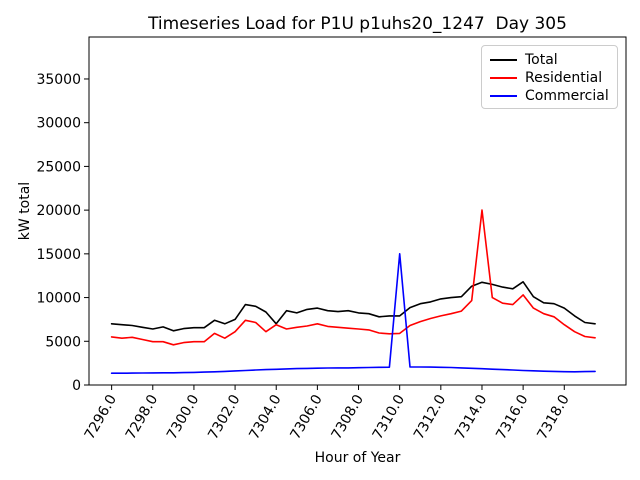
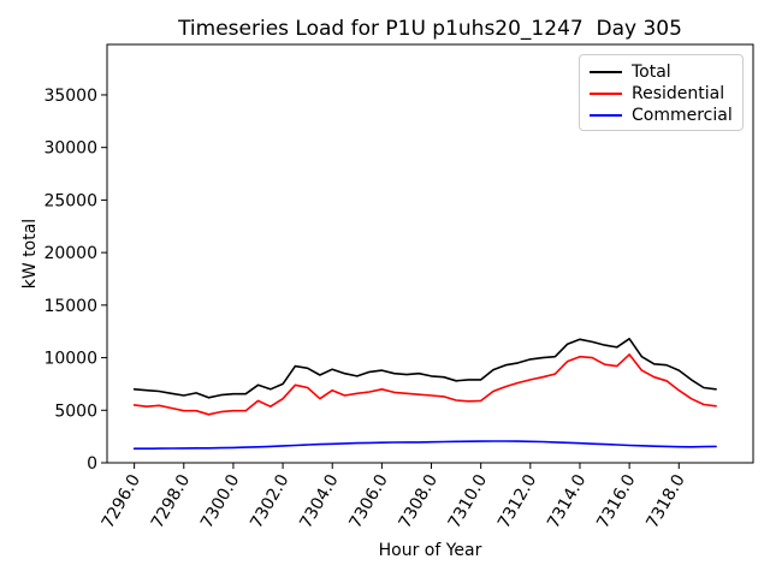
Total/7304.0: 7000 -> 9000
Commercial/7310.0: 15000 -> 2000
Residential/7314.0: 20000 -> 10000
